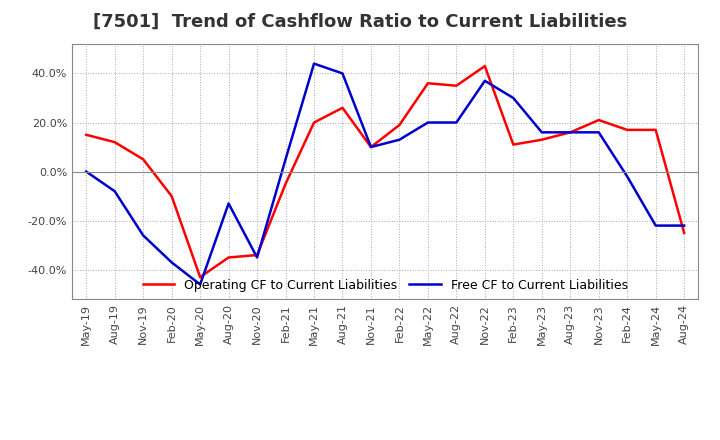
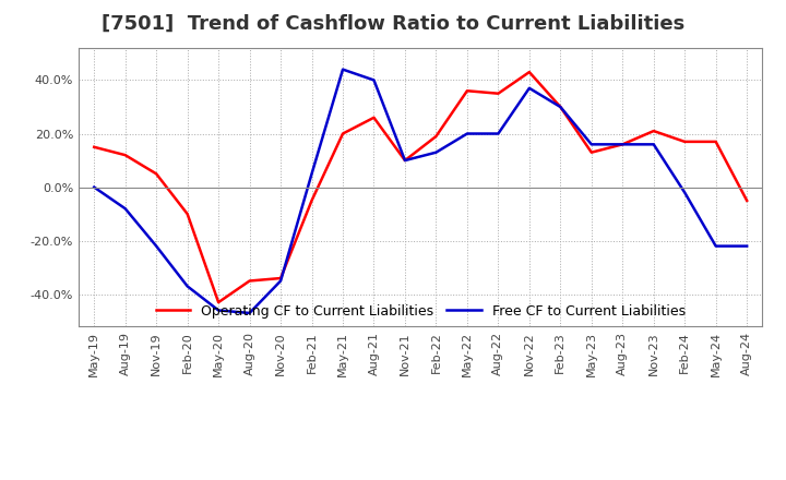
Free CF to Current Liabilities/Nov-19: -26% -> -22%
Free CF to Current Liabilities/Aug-20: -13% -> -47%
Operating CF to Current Liabilities/Feb-23: 11% -> 30%
Operating CF to Current Liabilities/Aug-24: -25% -> -5%
